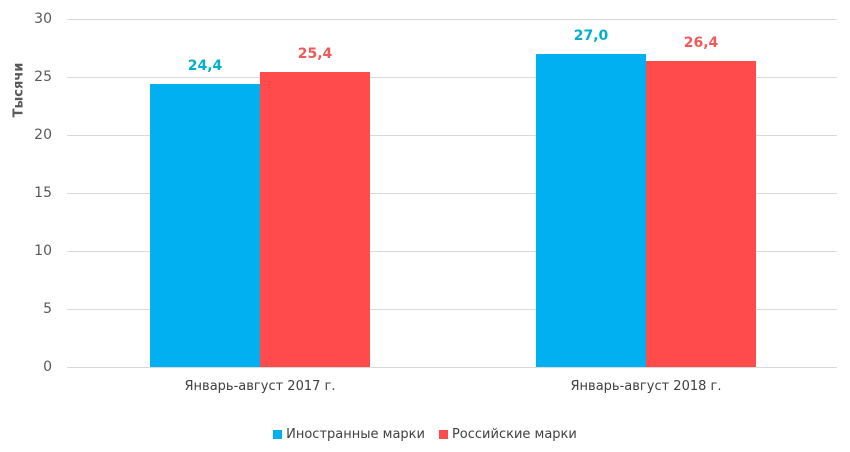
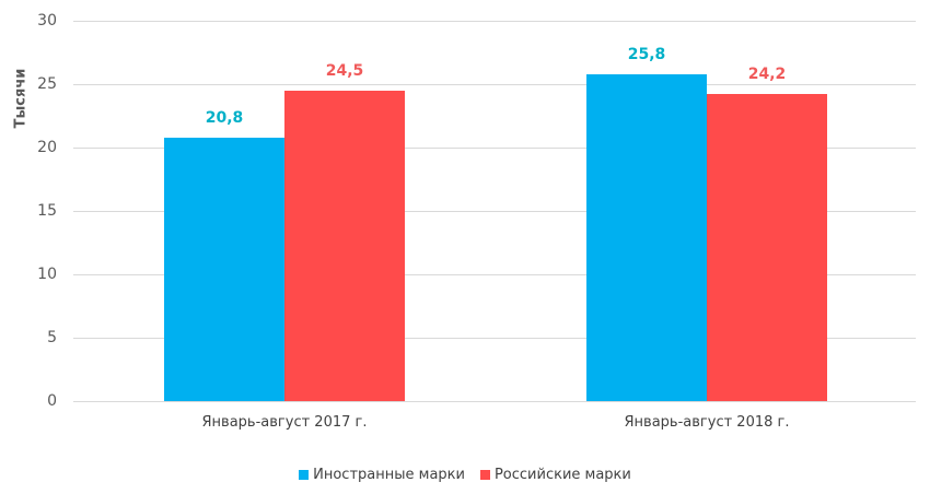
Иностранные марки/Январь-август 2017 г.: 24,4 -> 20,8
Российские марки/Январь-август 2017 г.: 25,4 -> 24,5
Иностранные марки/Январь-август 2018 г.: 27,0 -> 25,8
Российские марки/Январь-август 2018 г.: 26,4 -> 24,2
